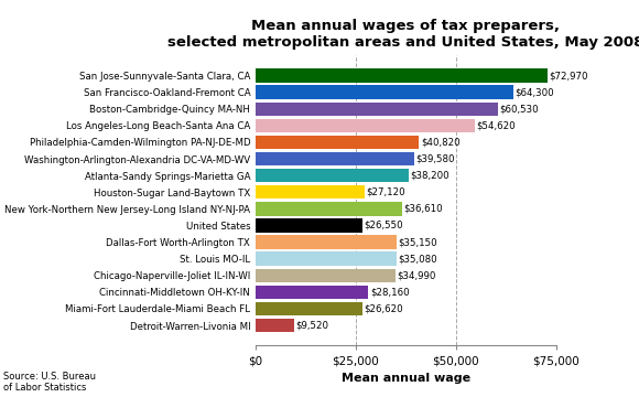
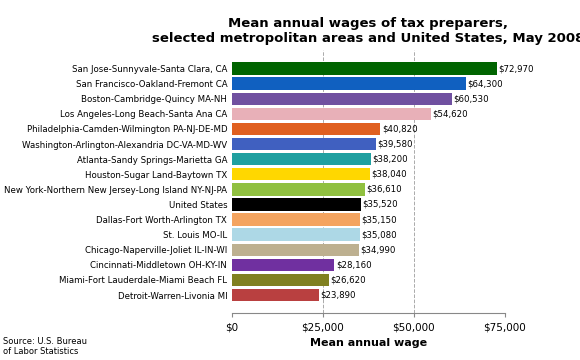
Houston-Sugar Land-Baytown TX: $27,120 -> $38,040
United States: $26,550 -> $35,520
Detroit-Warren-Livonia MI: $9,520 -> $23,890
